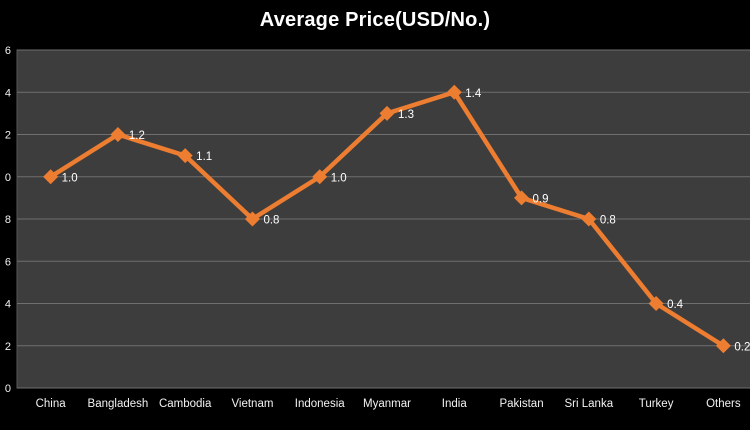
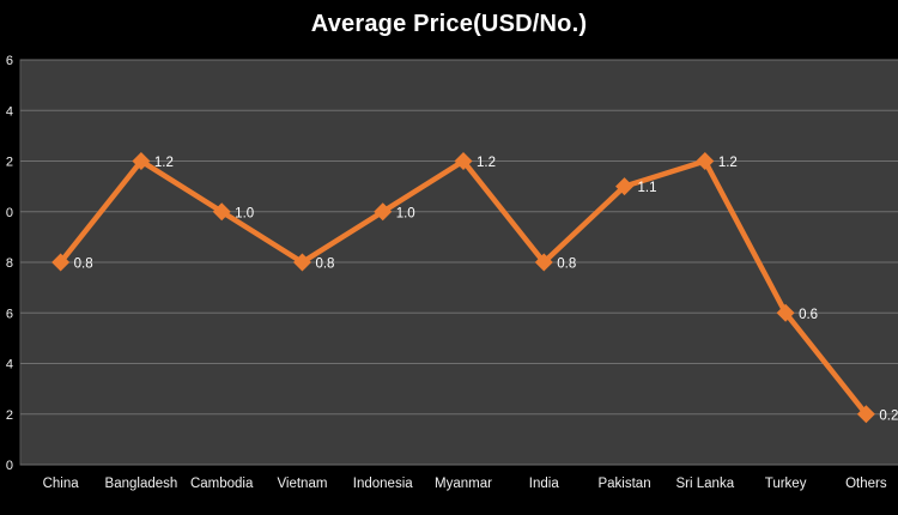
China: 1.0 -> 0.8
Cambodia: 1.1 -> 1.0
Myanmar: 1.3 -> 1.2
India: 1.4 -> 0.8
Pakistan: 0.9 -> 1.1
Sri Lanka: 0.8 -> 1.2
Turkey: 0.4 -> 0.6
